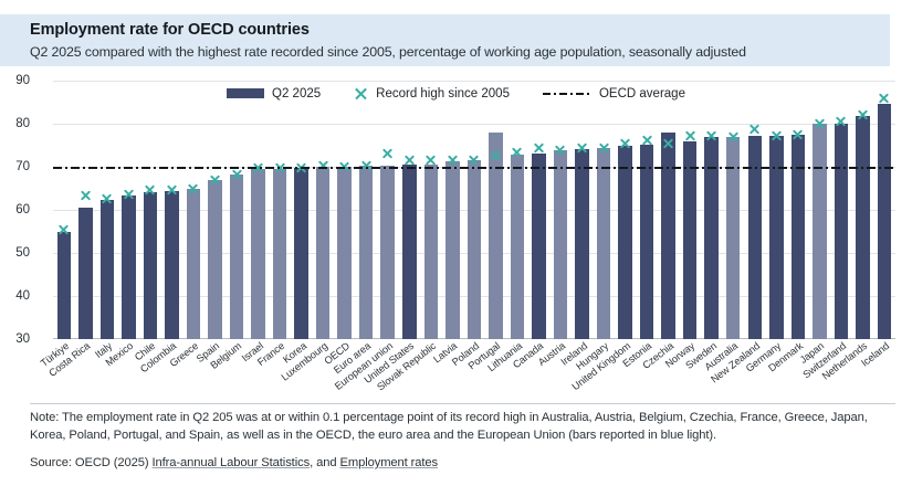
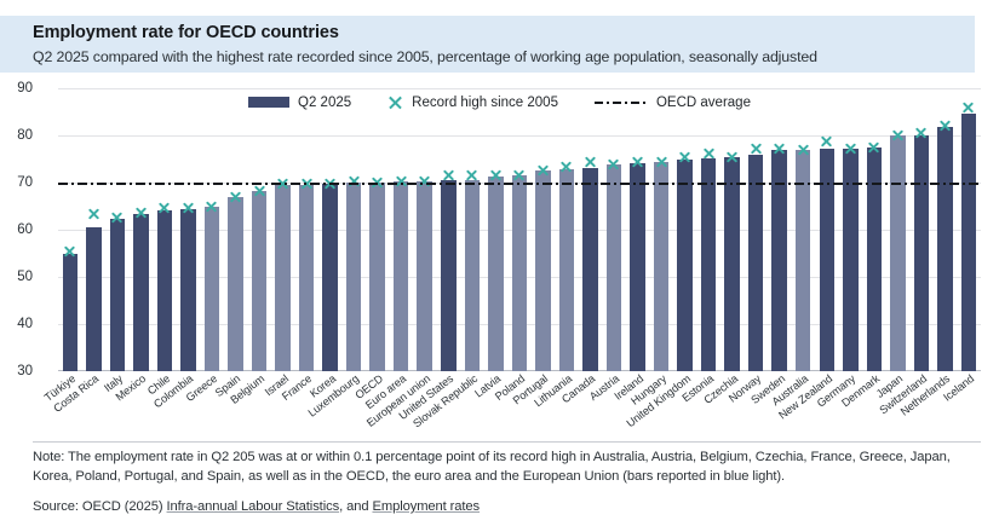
Record high since 2005/European union: 73 -> 70
Q2 2025/Portugal: 78 -> 72
Q2 2025/Czechia: 78 -> 75
